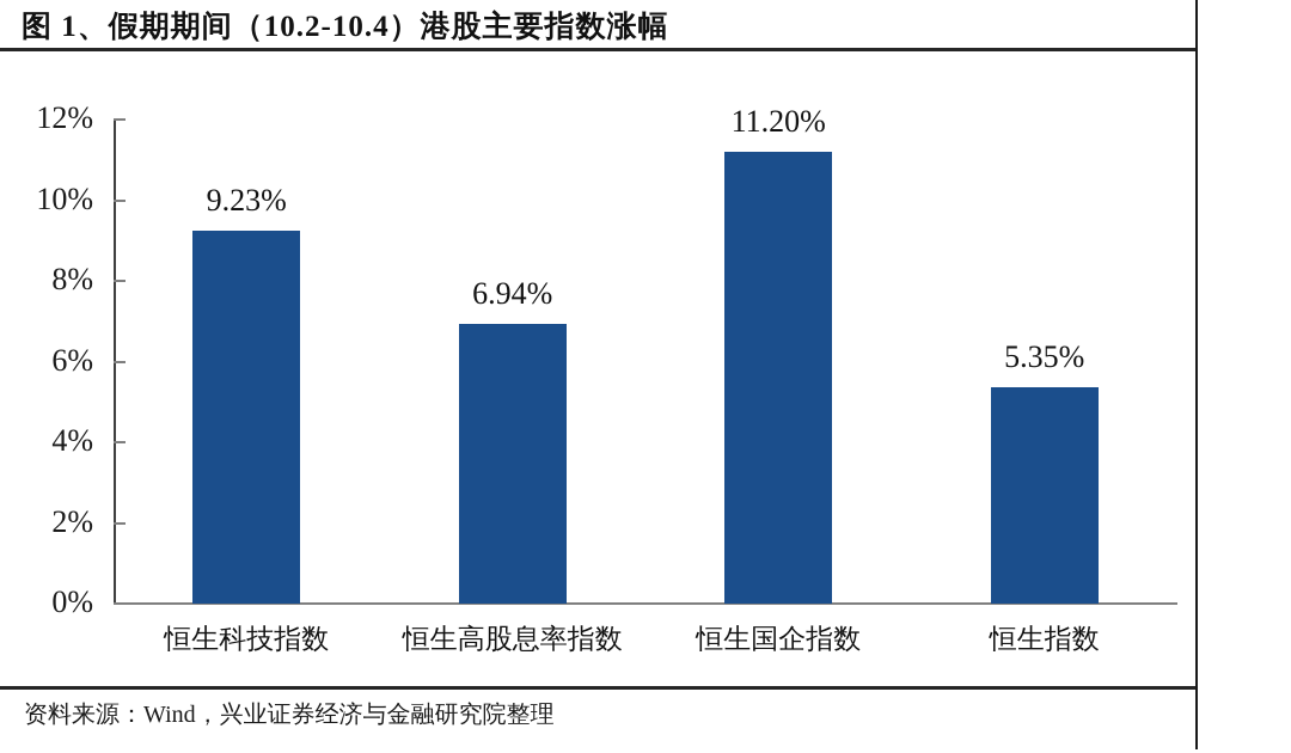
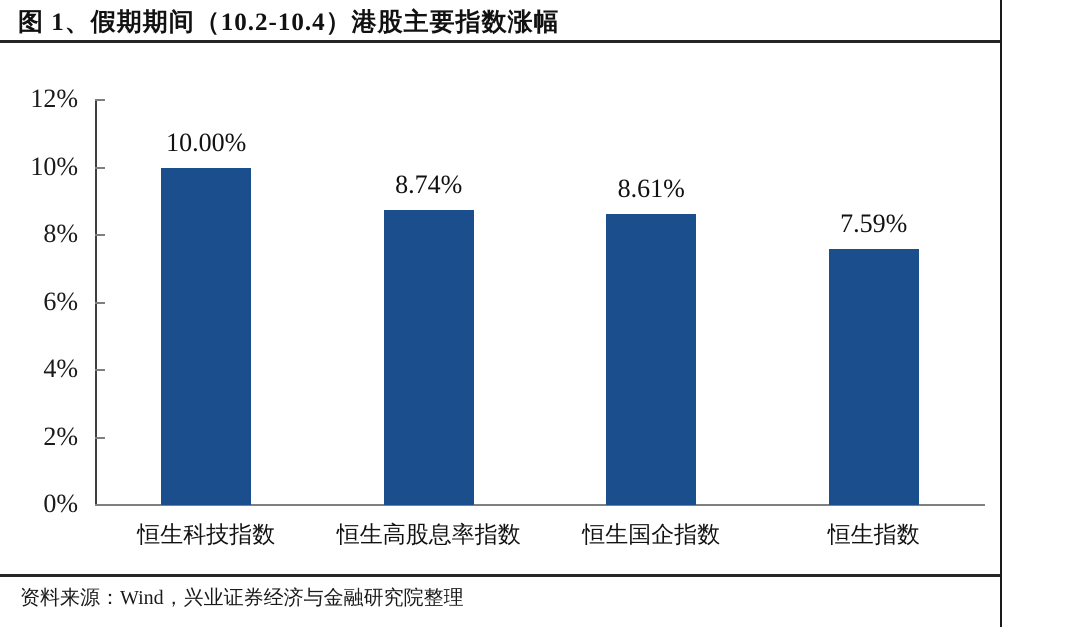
恒生科技指数: 9.23% -> 10.00%
恒生高股息率指数: 6.94% -> 8.74%
恒生国企指数: 11.20% -> 8.61%
恒生指数: 5.35% -> 7.59%
